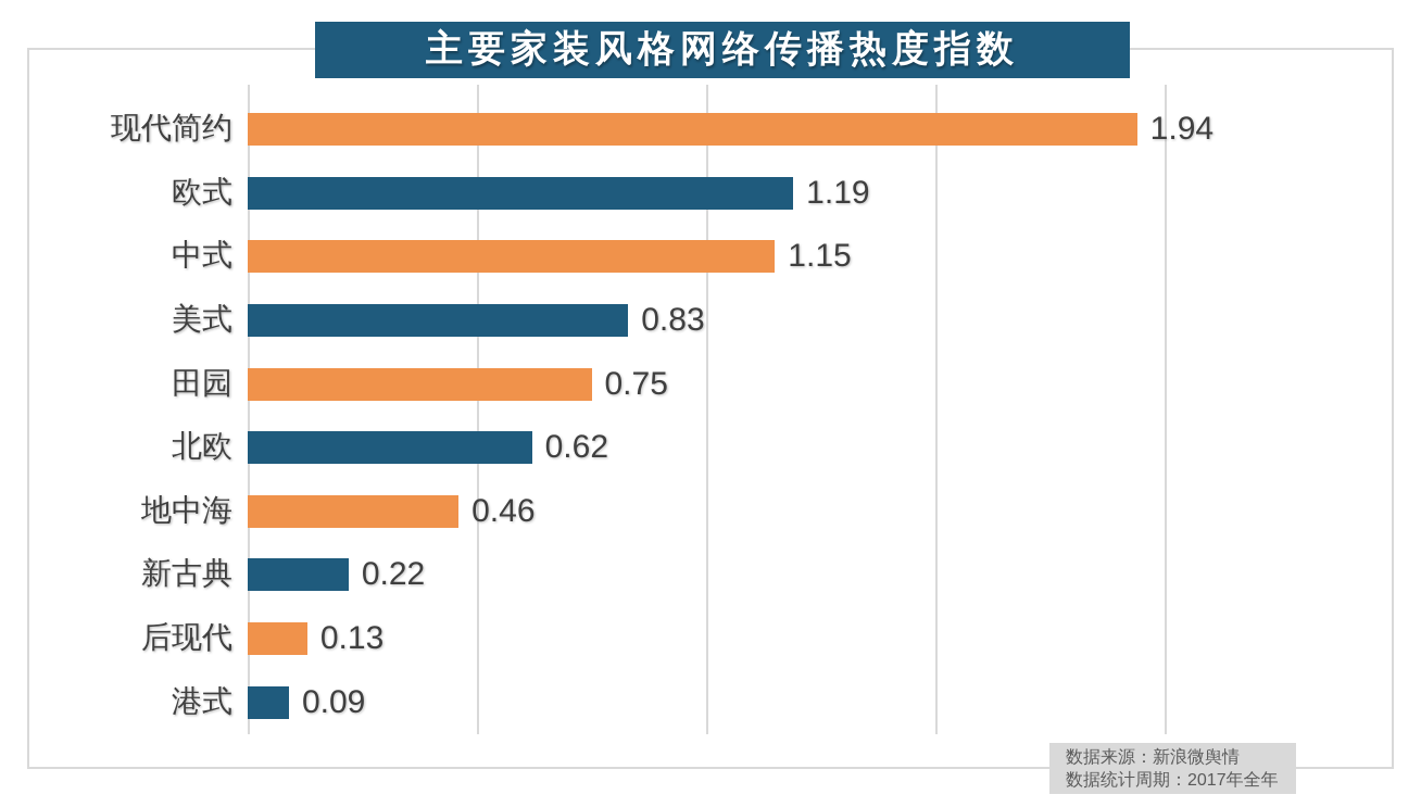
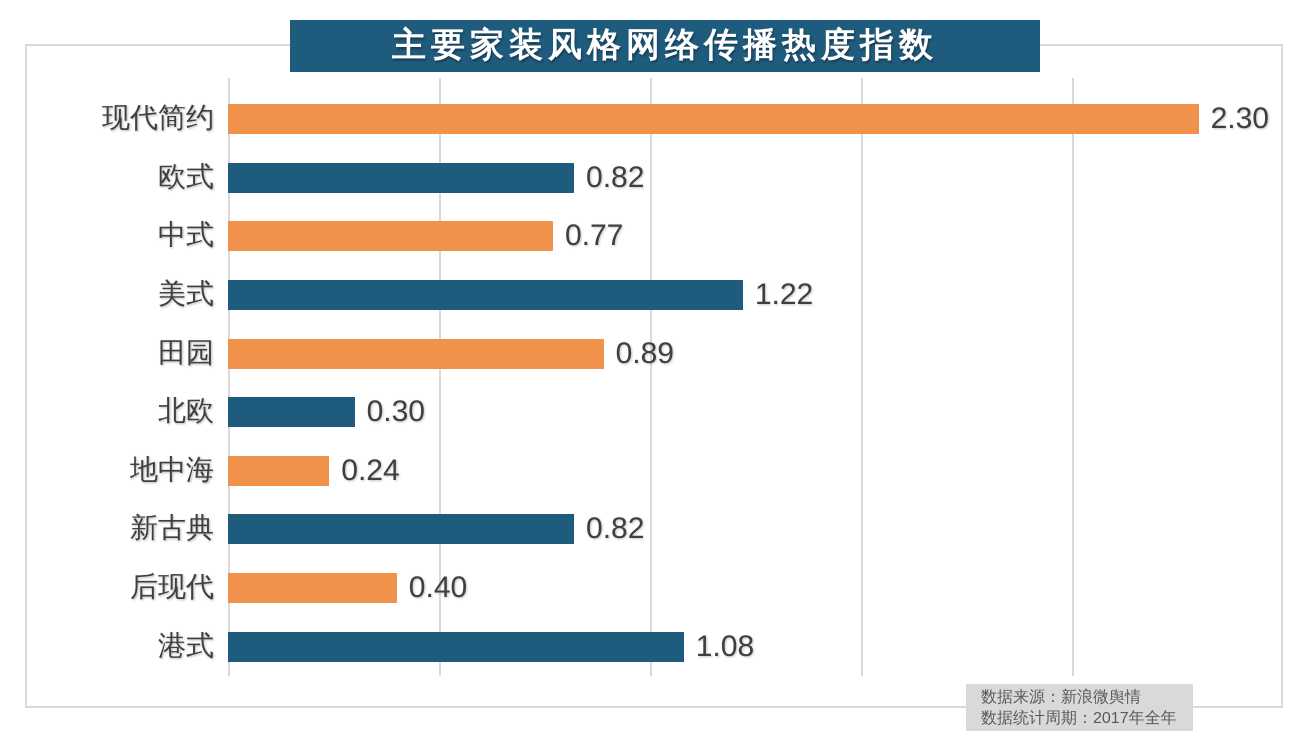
现代简约: 1.94 -> 2.30
欧式: 1.19 -> 0.82
中式: 1.15 -> 0.77
美式: 0.83 -> 1.22
田园: 0.75 -> 0.89
北欧: 0.62 -> 0.30
地中海: 0.46 -> 0.24
新古典: 0.22 -> 0.82
后现代: 0.13 -> 0.40
港式: 0.09 -> 1.08
